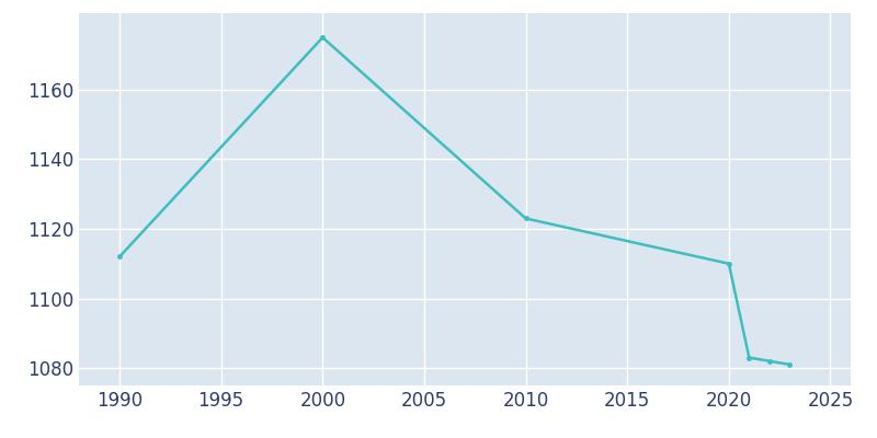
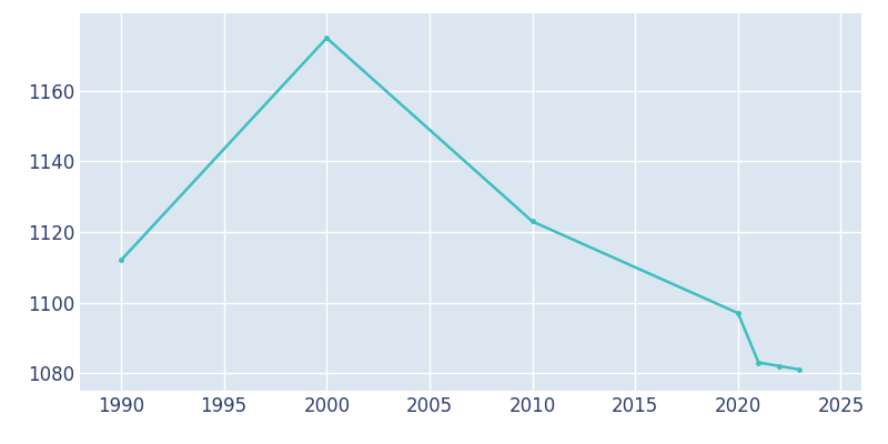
2020: 1110 -> 1097
